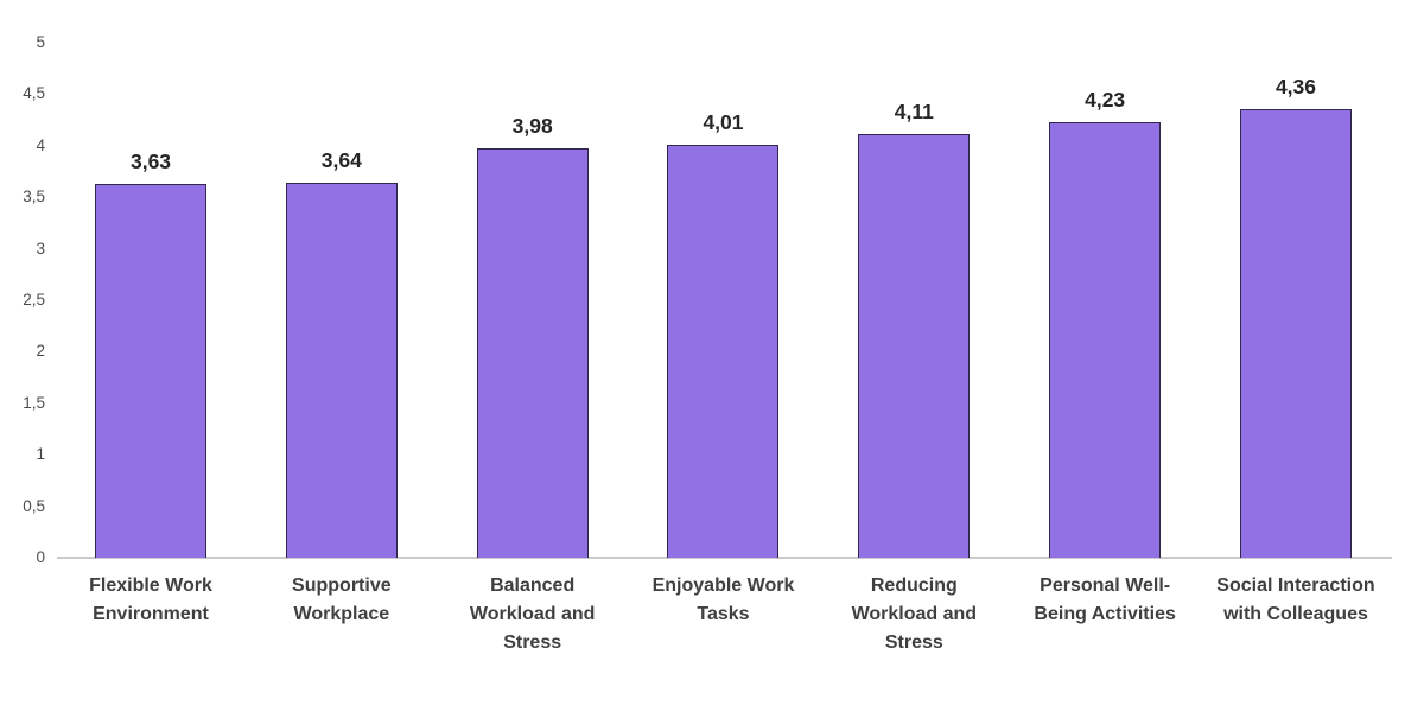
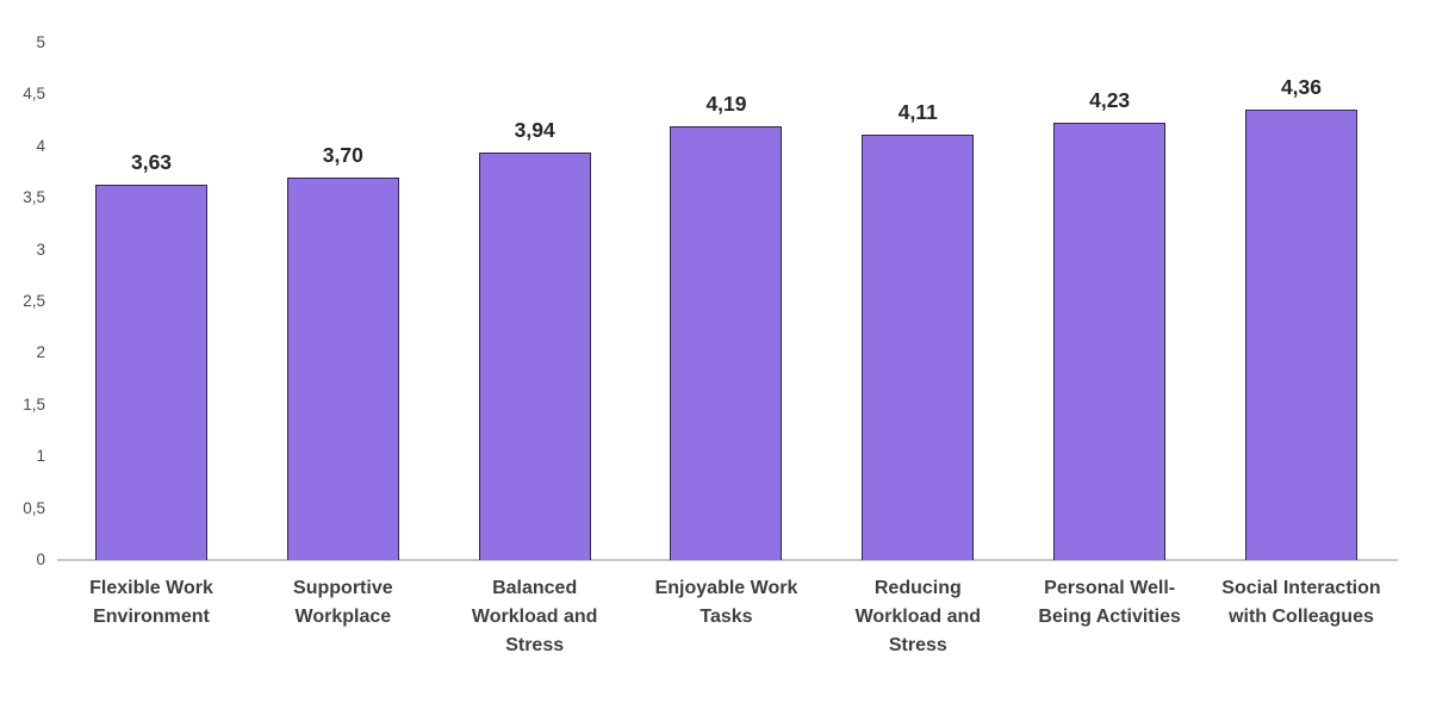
Supportive Workplace: 3,64 -> 3,70
Balanced Workload and Stress: 3,98 -> 3,94
Enjoyable Work Tasks: 4,01 -> 4,19
